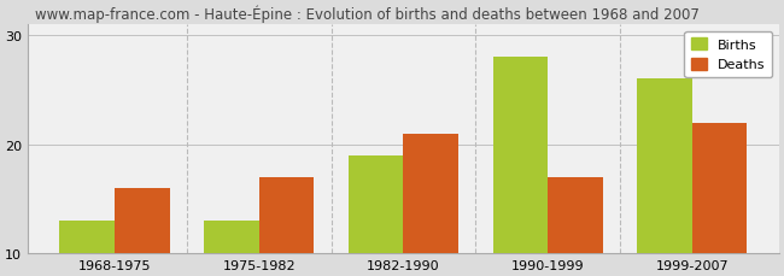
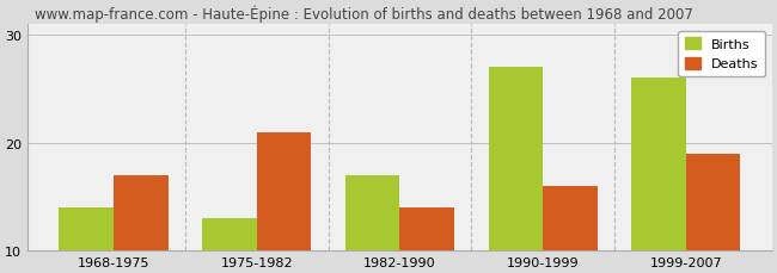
Births/1968-1975: 13 -> 14
Deaths/1968-1975: 16 -> 17
Deaths/1975-1982: 17 -> 21
Births/1982-1990: 19 -> 17
Deaths/1982-1990: 21 -> 14
Births/1990-1999: 28 -> 27
Deaths/1990-1999: 17 -> 16
Deaths/1999-2007: 22 -> 19
